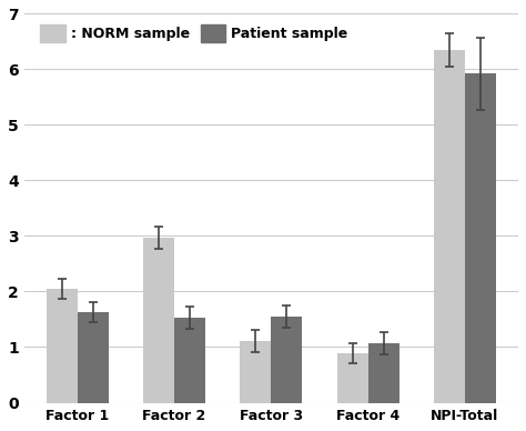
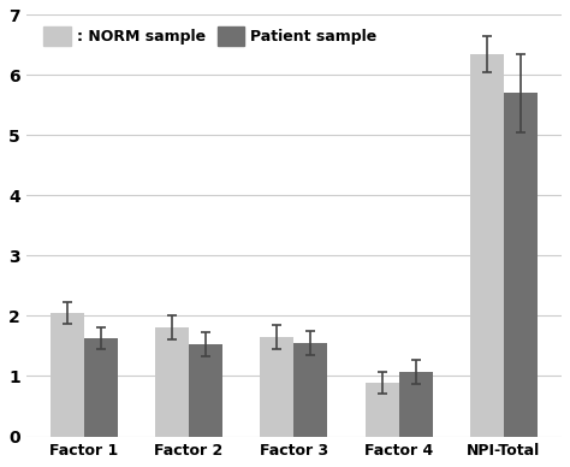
: NORM sample/Factor 2: 2.96 -> 1.80
: NORM sample/Factor 3: 1.10 -> 1.65
Patient sample/NPI-Total: 5.92 -> 5.70
